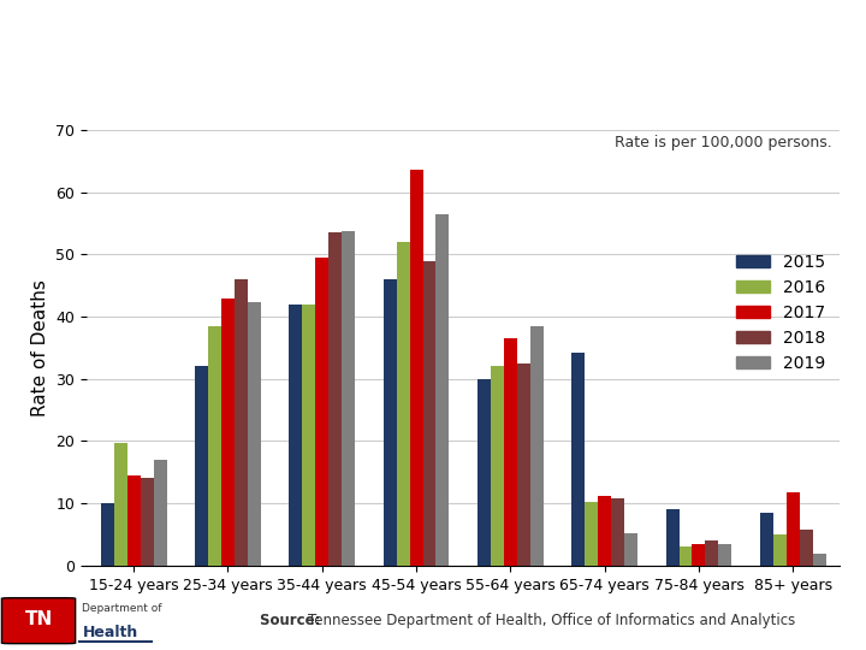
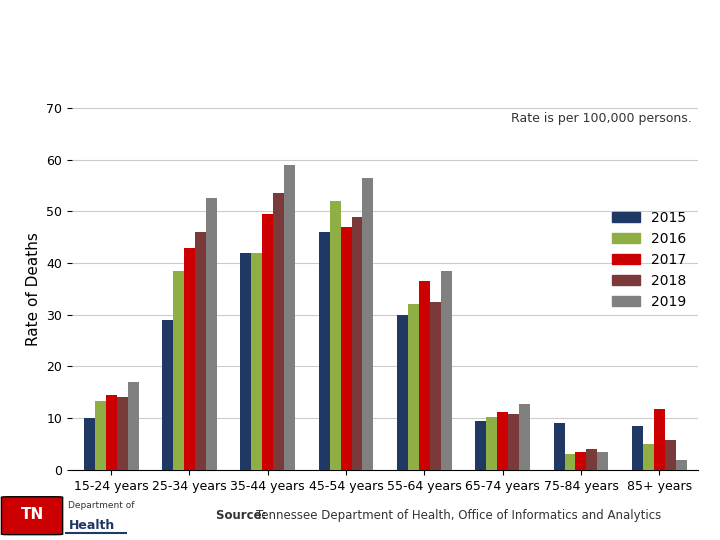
2016/15-24 years: 19.6 -> 13.3
2015/25-34 years: 32.0 -> 29.0
2019/25-34 years: 42.4 -> 52.5
2019/35-44 years: 53.8 -> 59.0
2017/45-54 years: 63.6 -> 47.0
2015/65-74 years: 34.2 -> 9.5
2019/65-74 years: 5.2 -> 12.8
